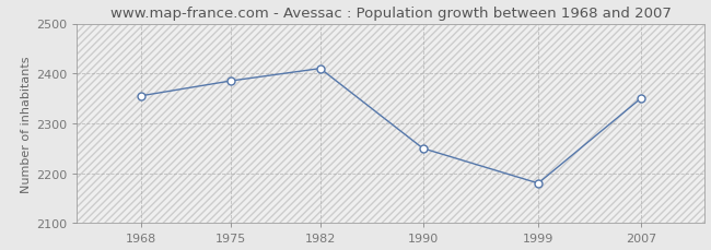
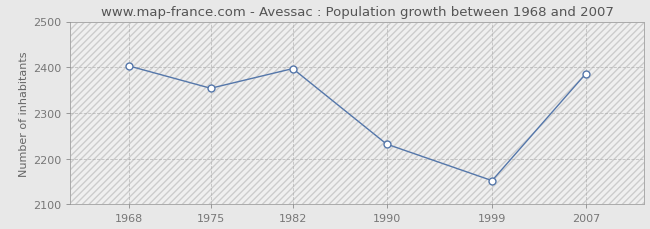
1968: 2355 -> 2403
1975: 2385 -> 2354
1982: 2410 -> 2397
1990: 2250 -> 2232
1999: 2180 -> 2152
2007: 2350 -> 2386
